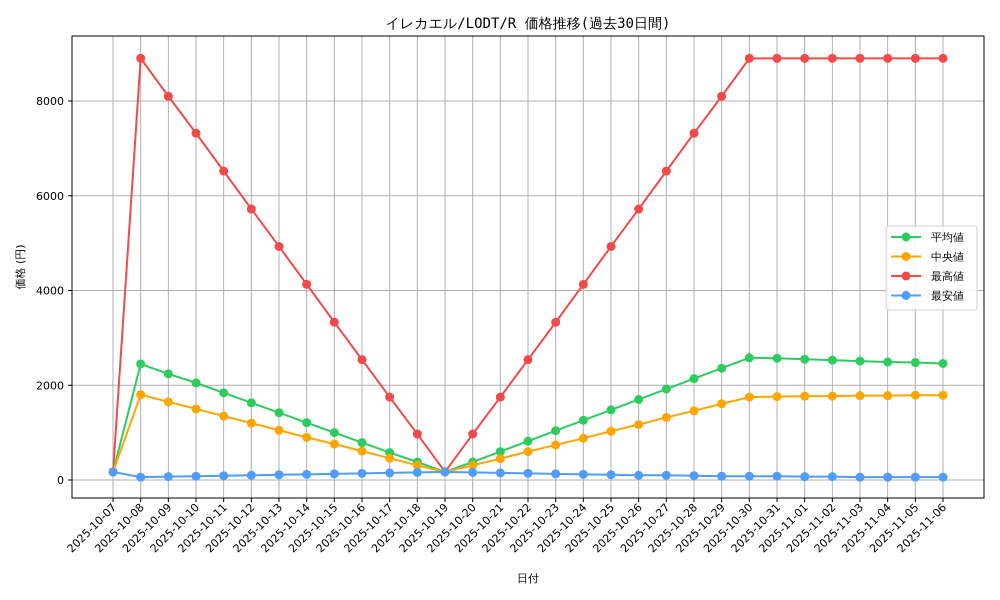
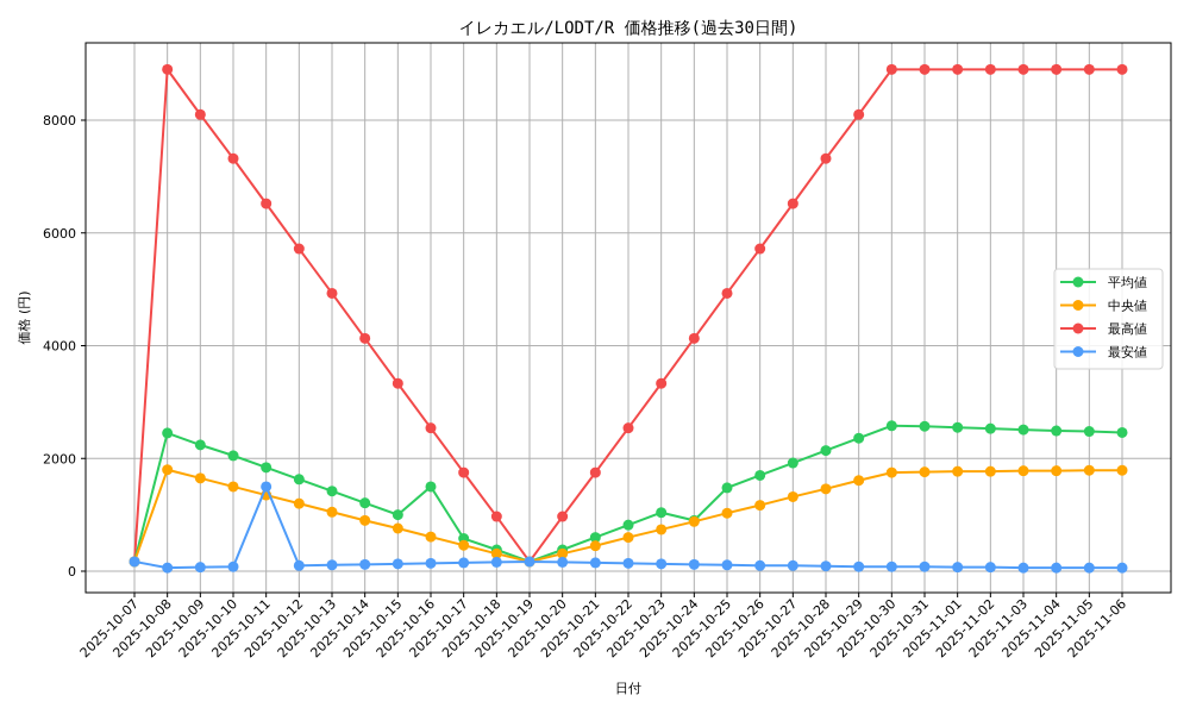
最安値/2025-10-11: 100 -> 1500
平均値/2025-10-16: 800 -> 1500
平均値/2025-10-24: 1300 -> 900
